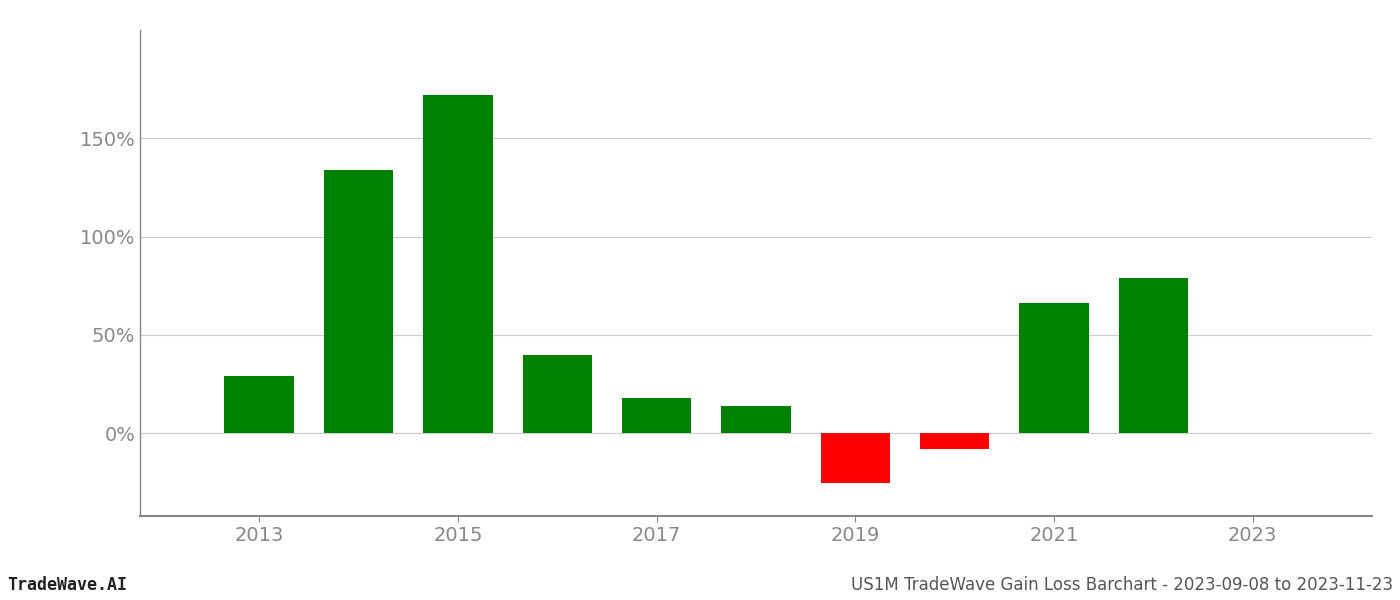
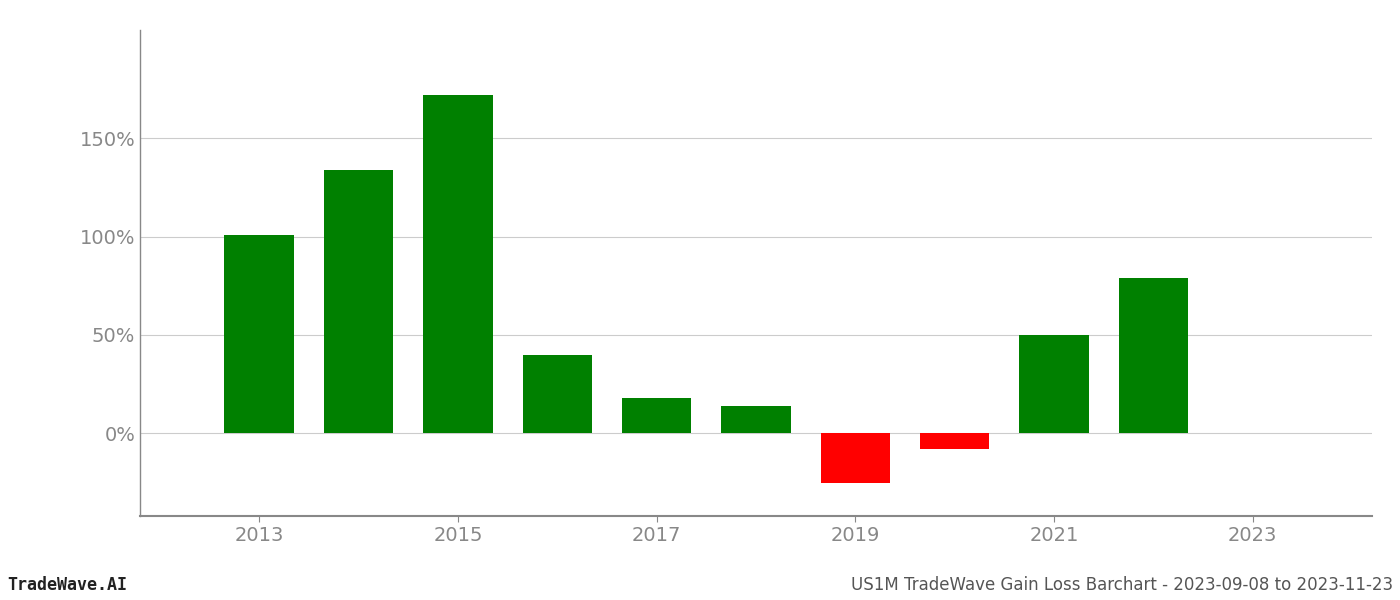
2013: 29% -> 101%
2021: 66% -> 50%
